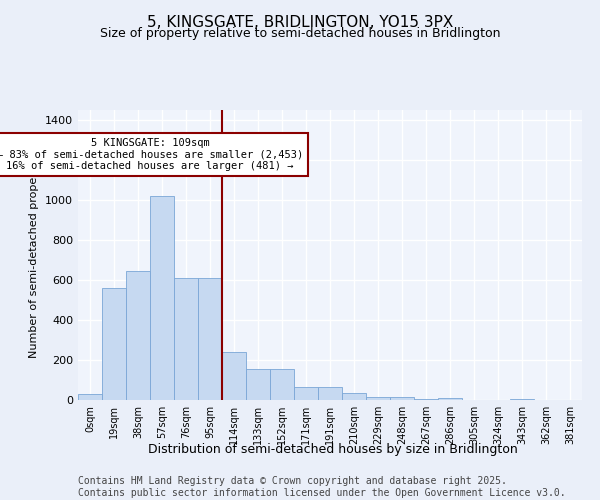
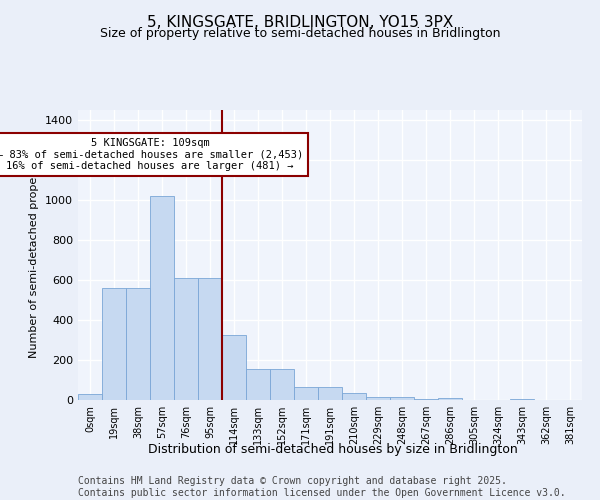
38sqm: 645 -> 560
114sqm: 240 -> 325
